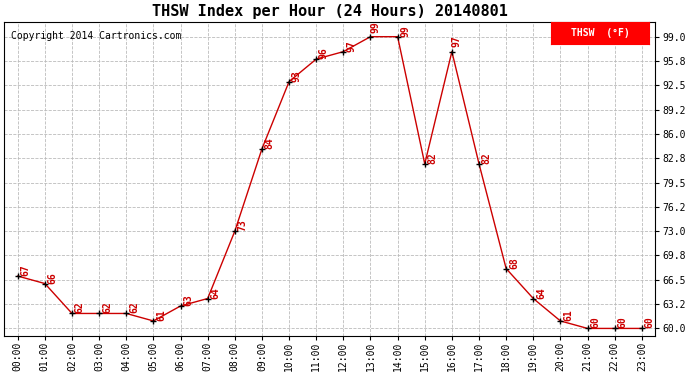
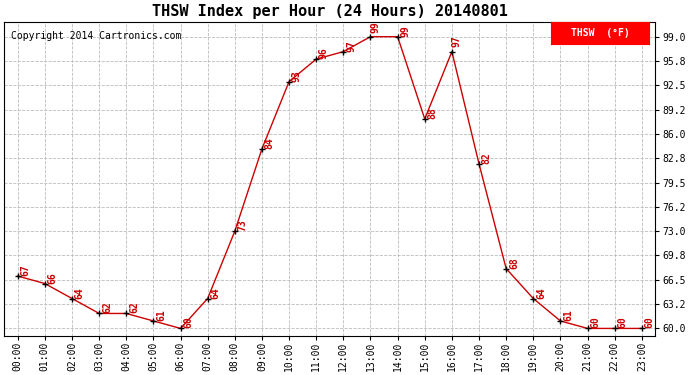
02:00: 62 -> 64
06:00: 63 -> 60
15:00: 82 -> 88
